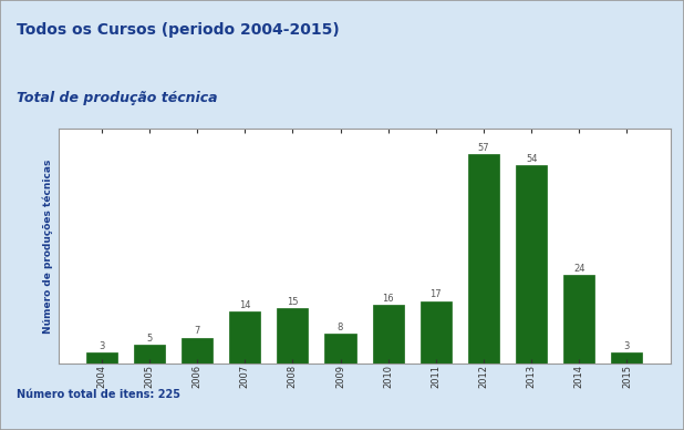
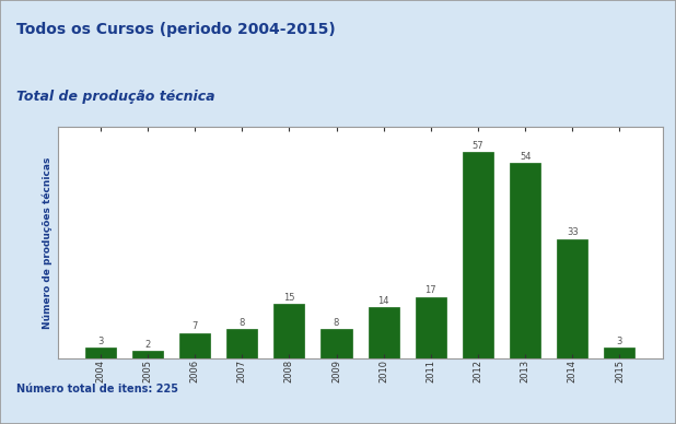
2005: 5 -> 2
2007: 14 -> 8
2010: 16 -> 14
2014: 24 -> 33
